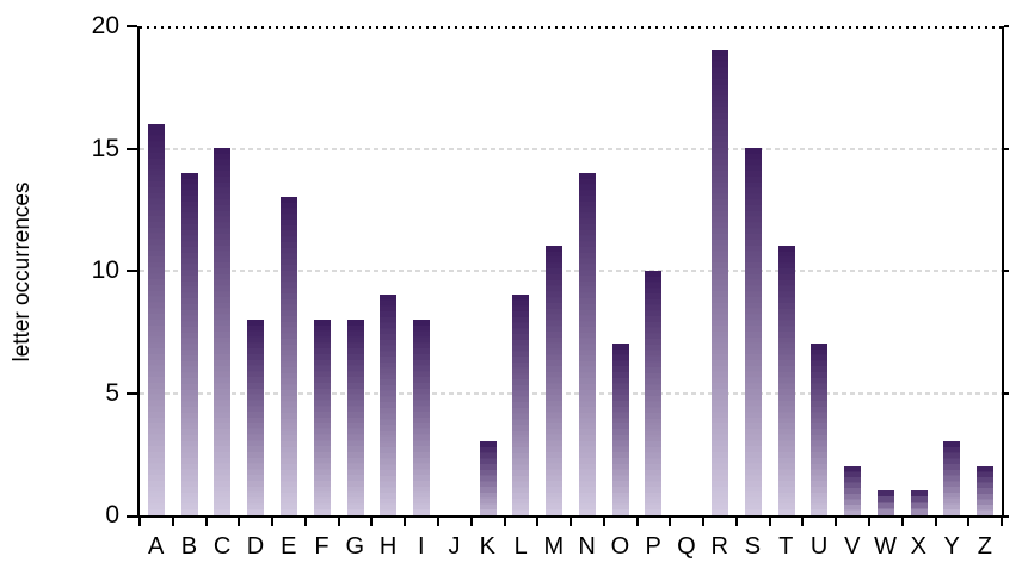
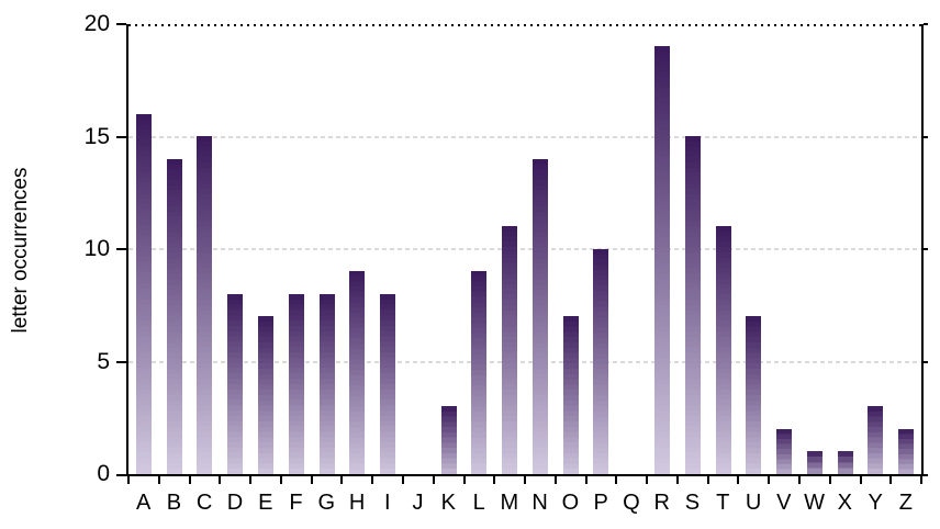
E: 13 -> 7
